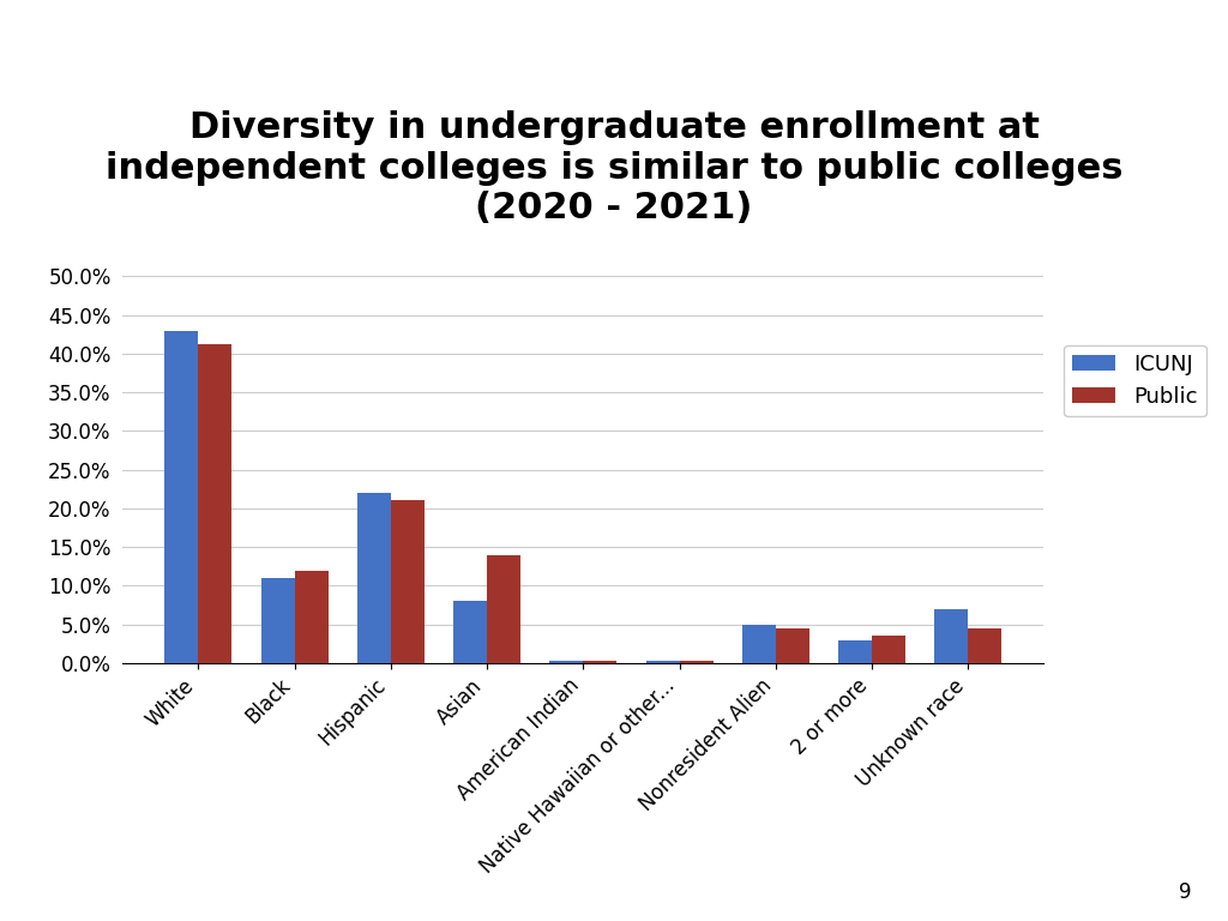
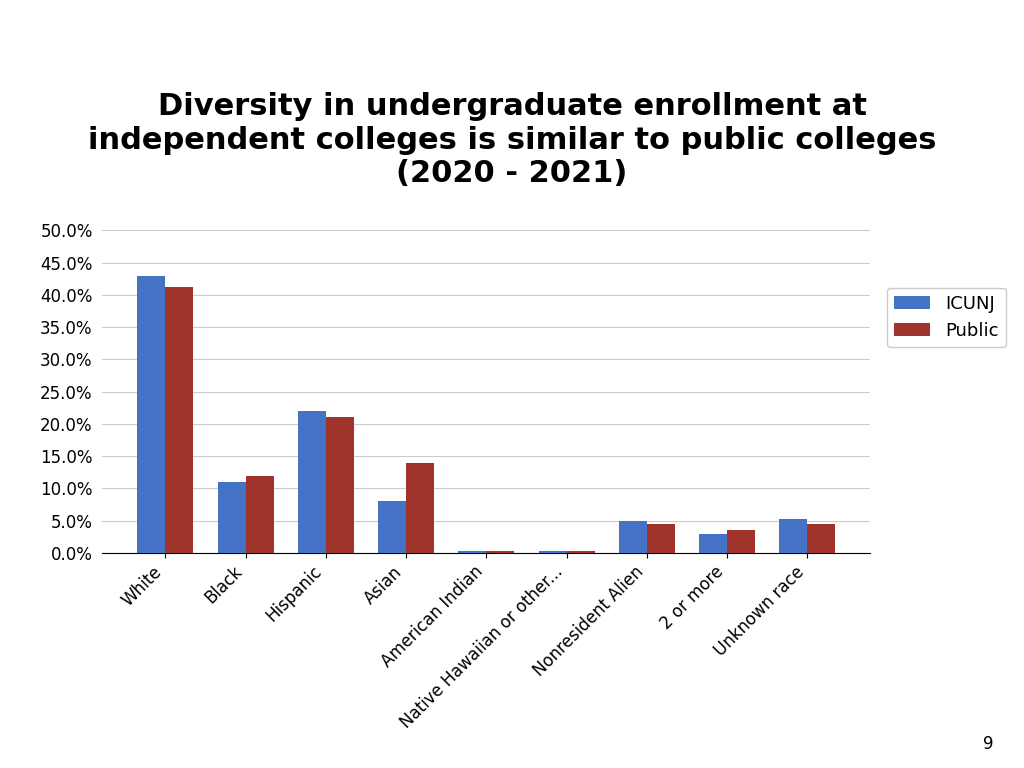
ICUNJ/Unknown race: 7.0% -> 5.2%
